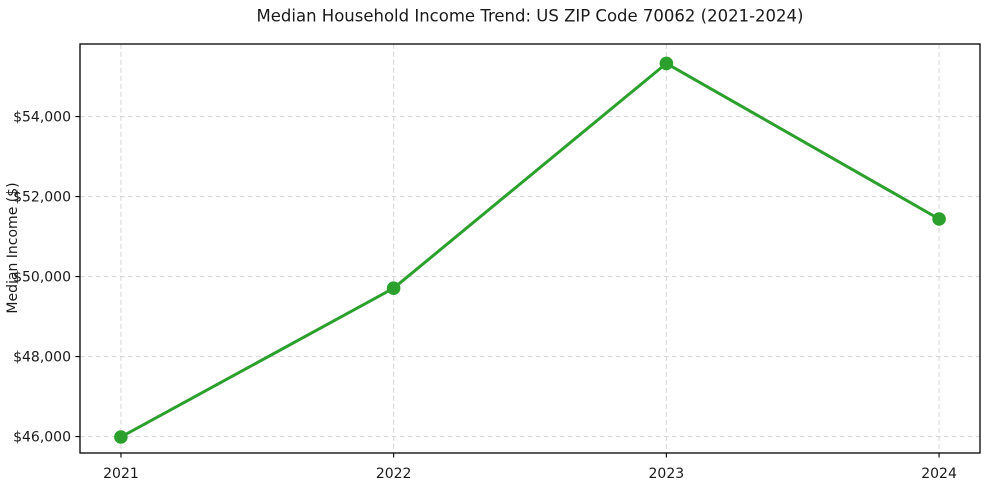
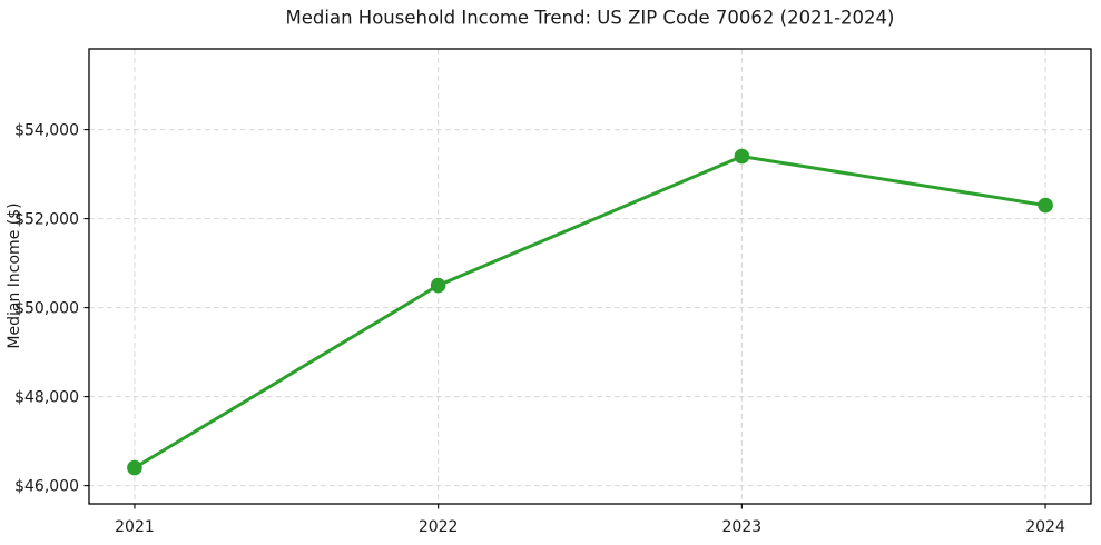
2021: $46000 -> $46400
2022: $49700 -> $50500
2023: $55300 -> $53400
2024: $51400 -> $52300
